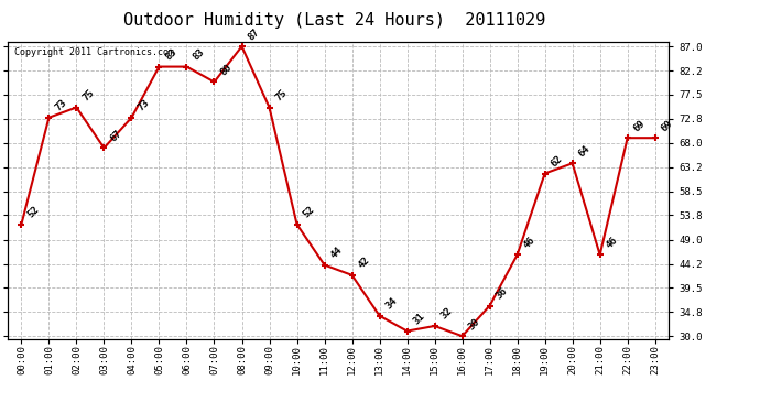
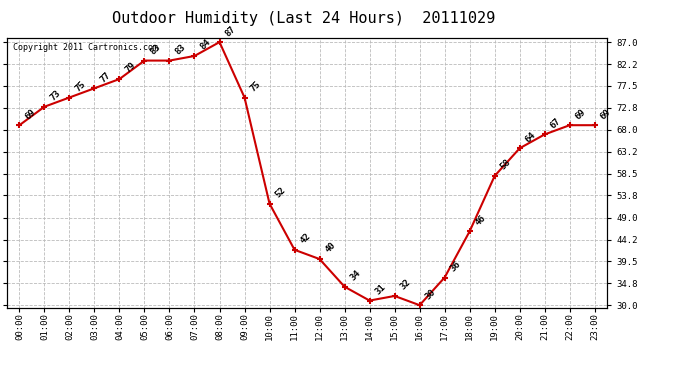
00:00: 52 -> 69
03:00: 67 -> 77
04:00: 73 -> 79
07:00: 80 -> 84
11:00: 44 -> 42
12:00: 42 -> 40
19:00: 62 -> 58
21:00: 46 -> 67
